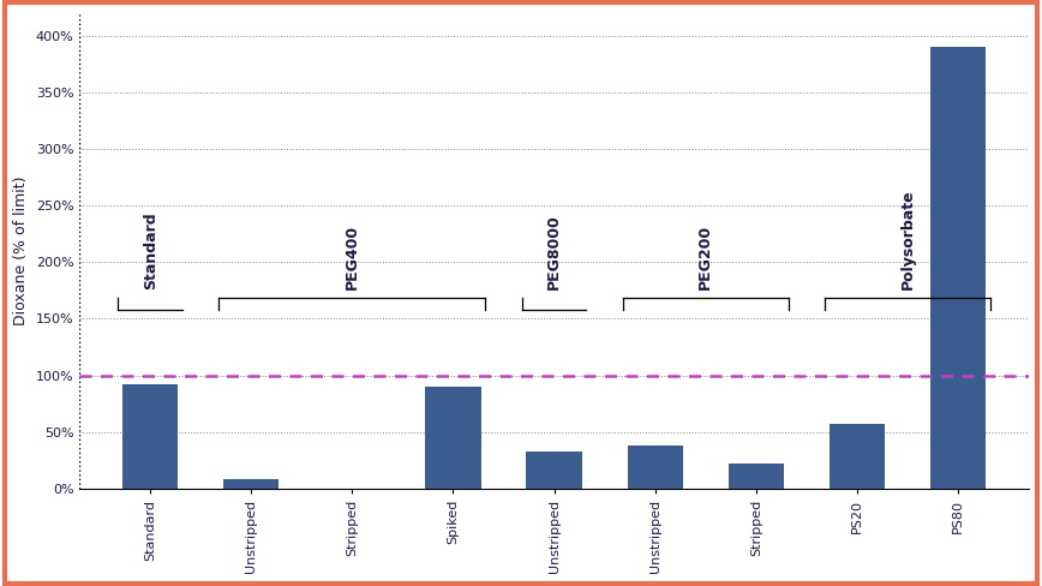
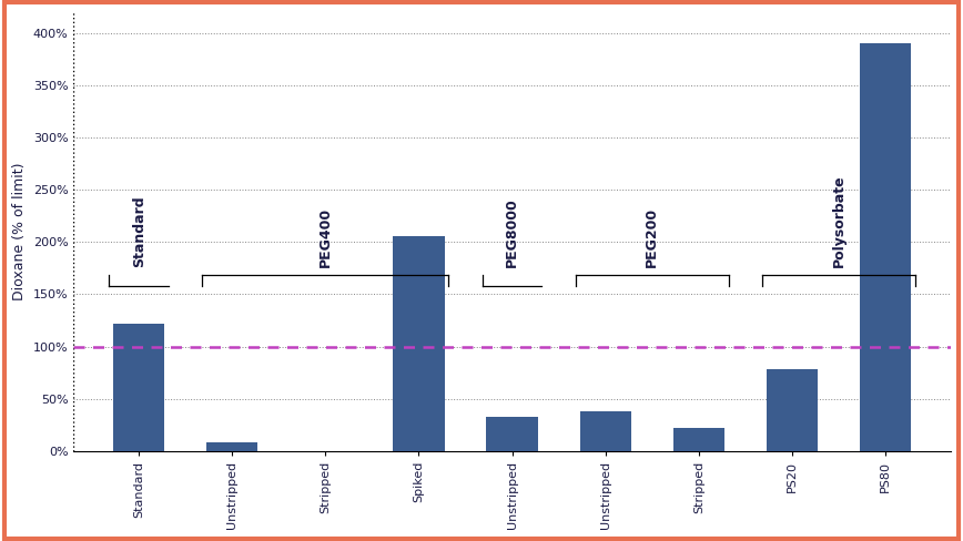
Standard: 92% -> 122%
Spiked: 90% -> 206%
PS20: 57% -> 78%
